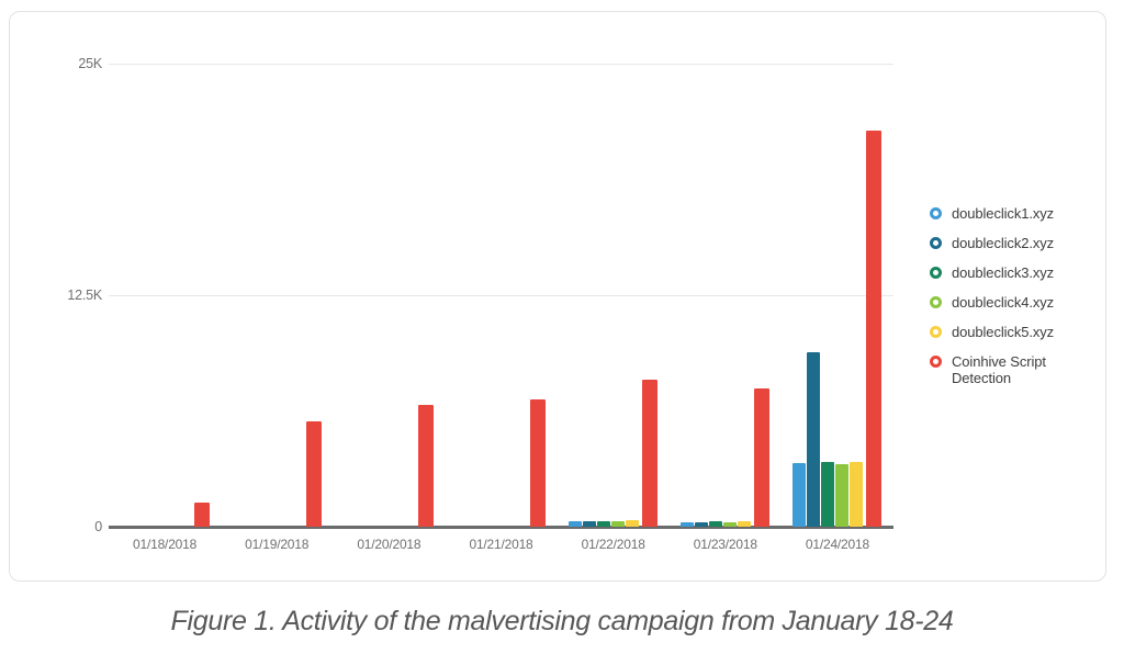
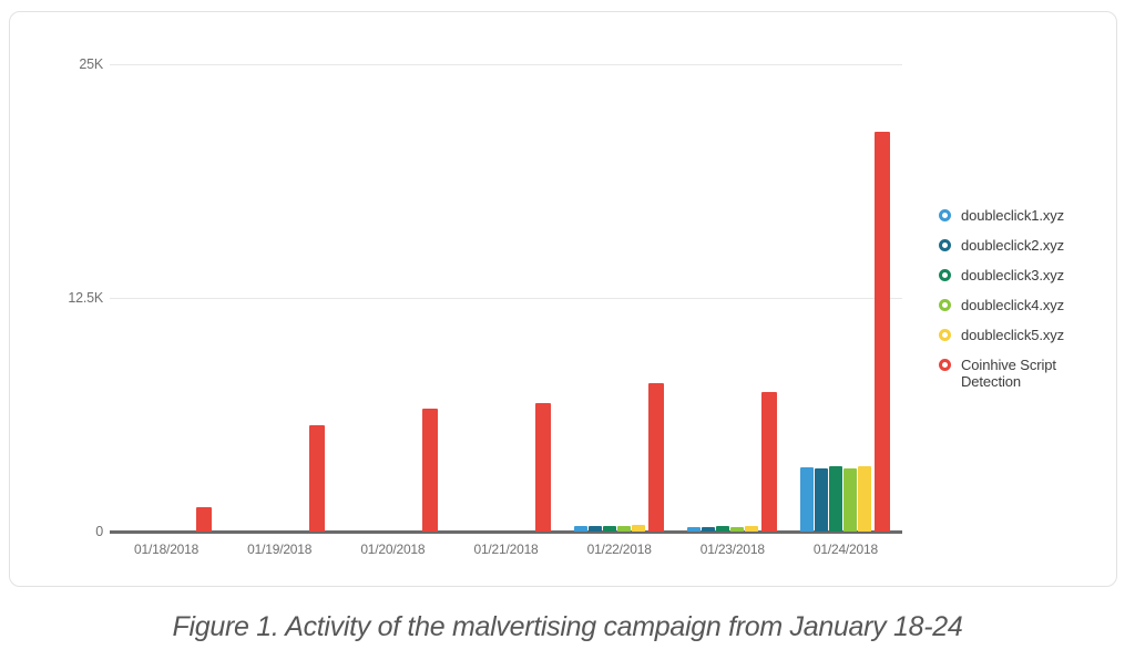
doubleclick2.xyz/01/24/2018: 9.4K -> 3.4K
